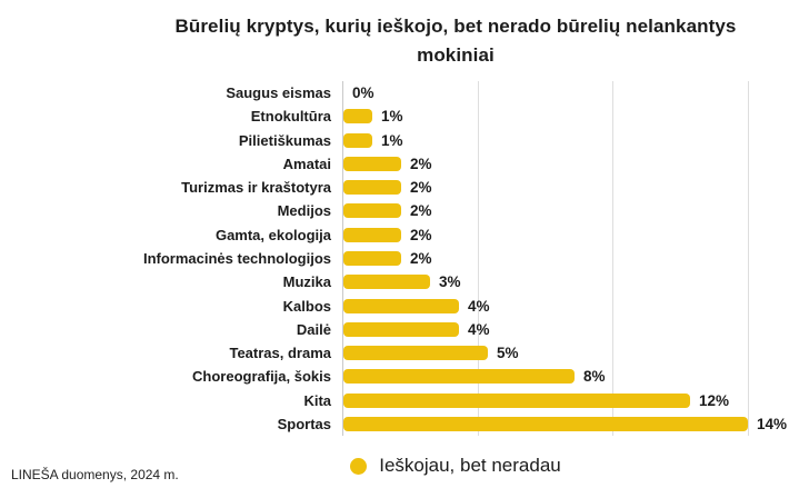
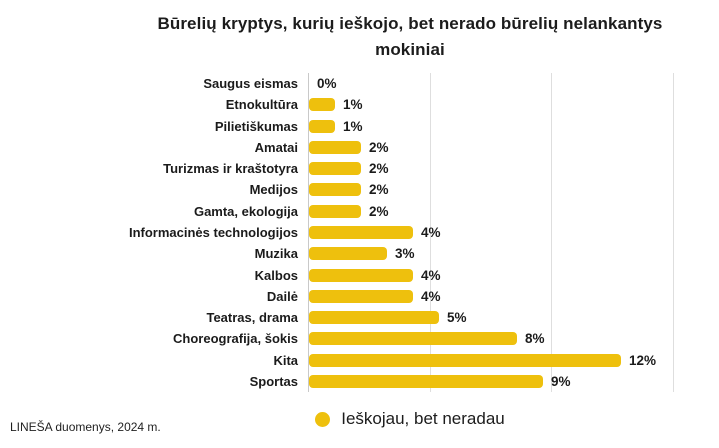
Informacinės technologijos: 2% -> 4%
Sportas: 14% -> 9%
